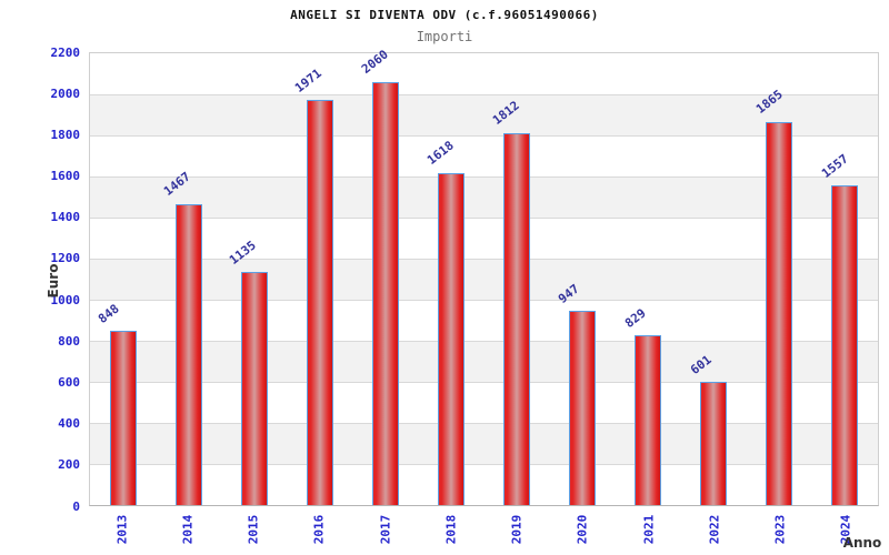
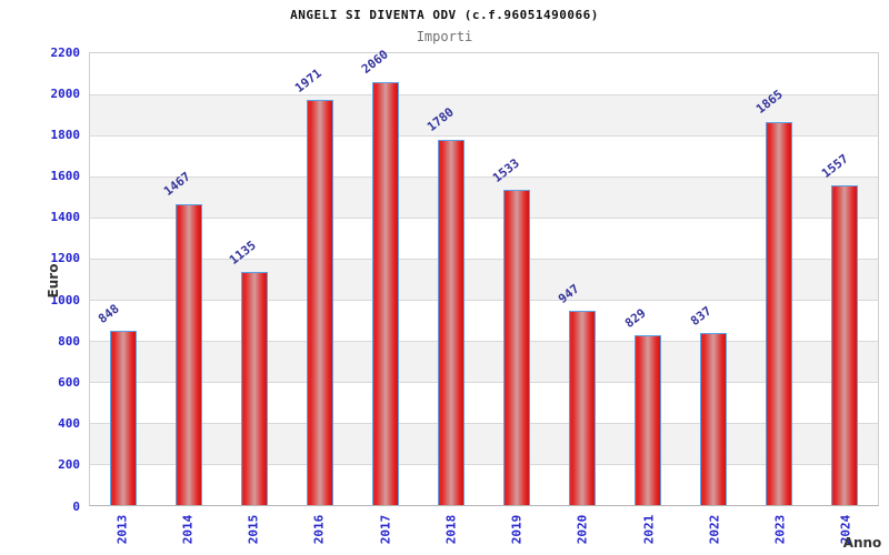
2018: 1618 -> 1780
2019: 1812 -> 1533
2022: 601 -> 837
